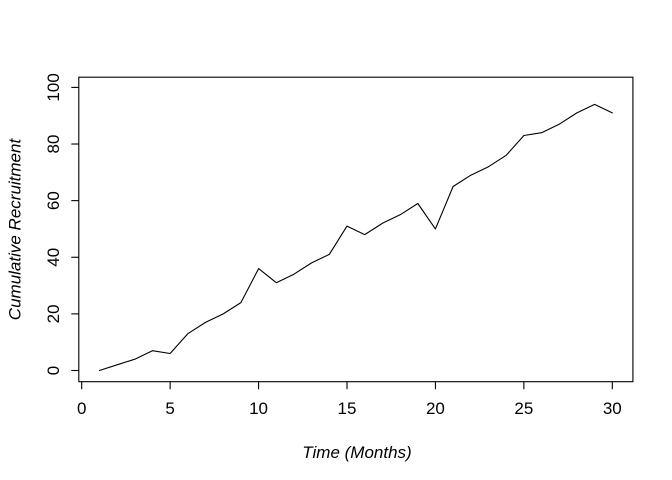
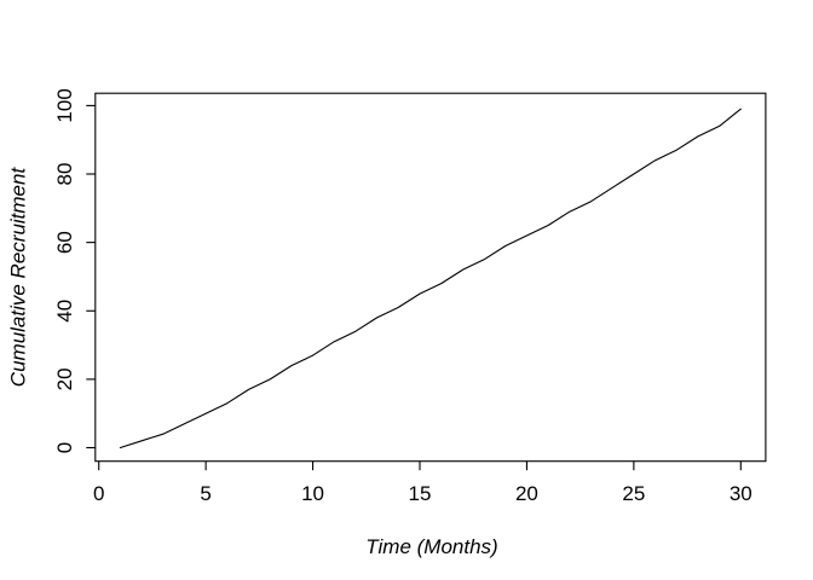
5: 6 -> 10
10: 36 -> 27
15: 51 -> 45
20: 50 -> 62
25: 83 -> 80
30: 91 -> 99
